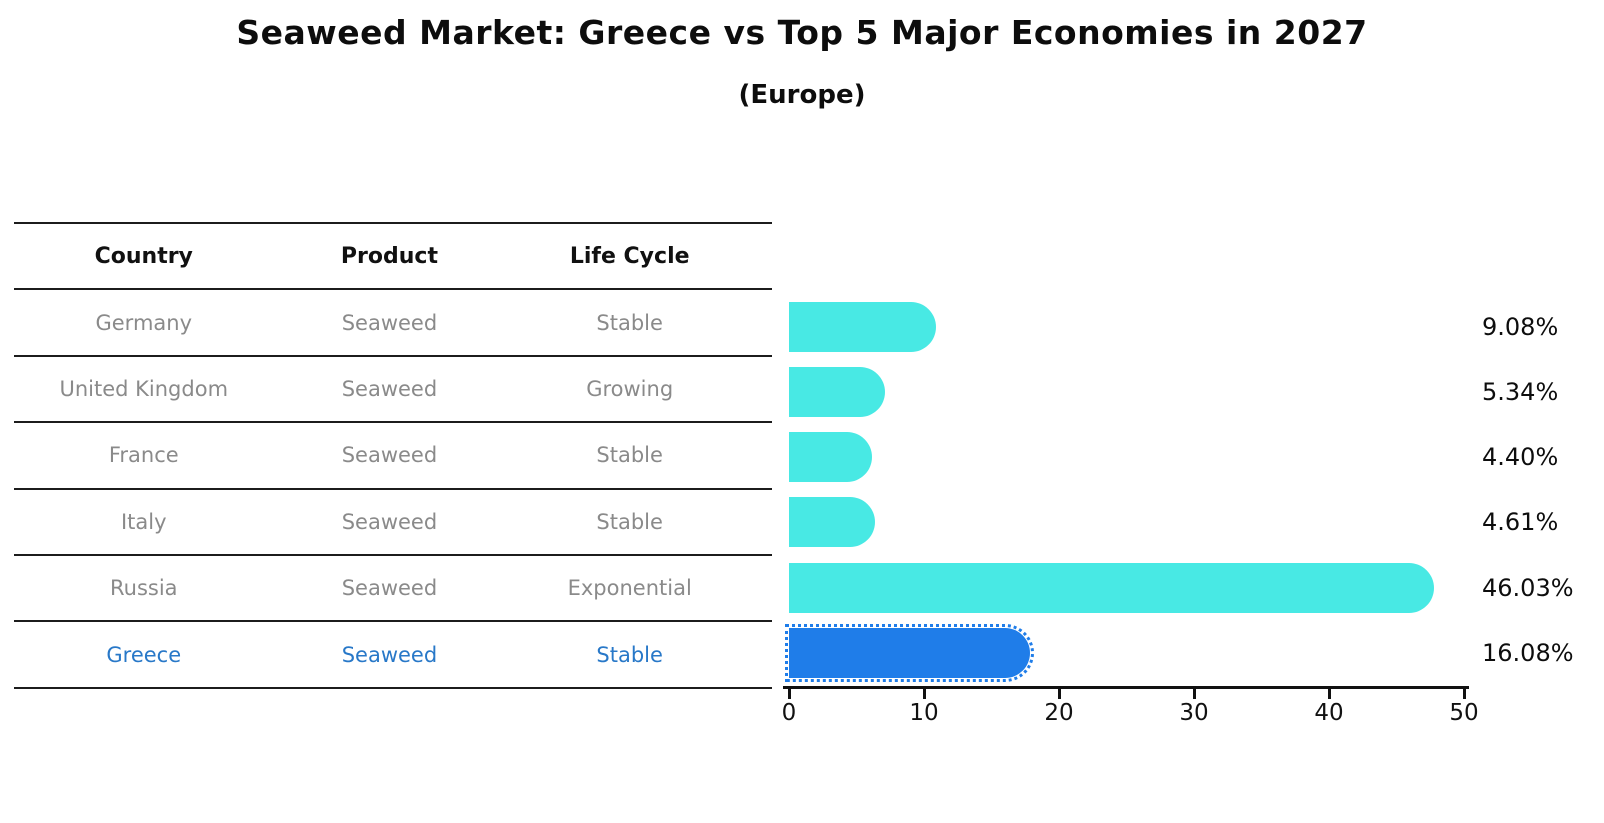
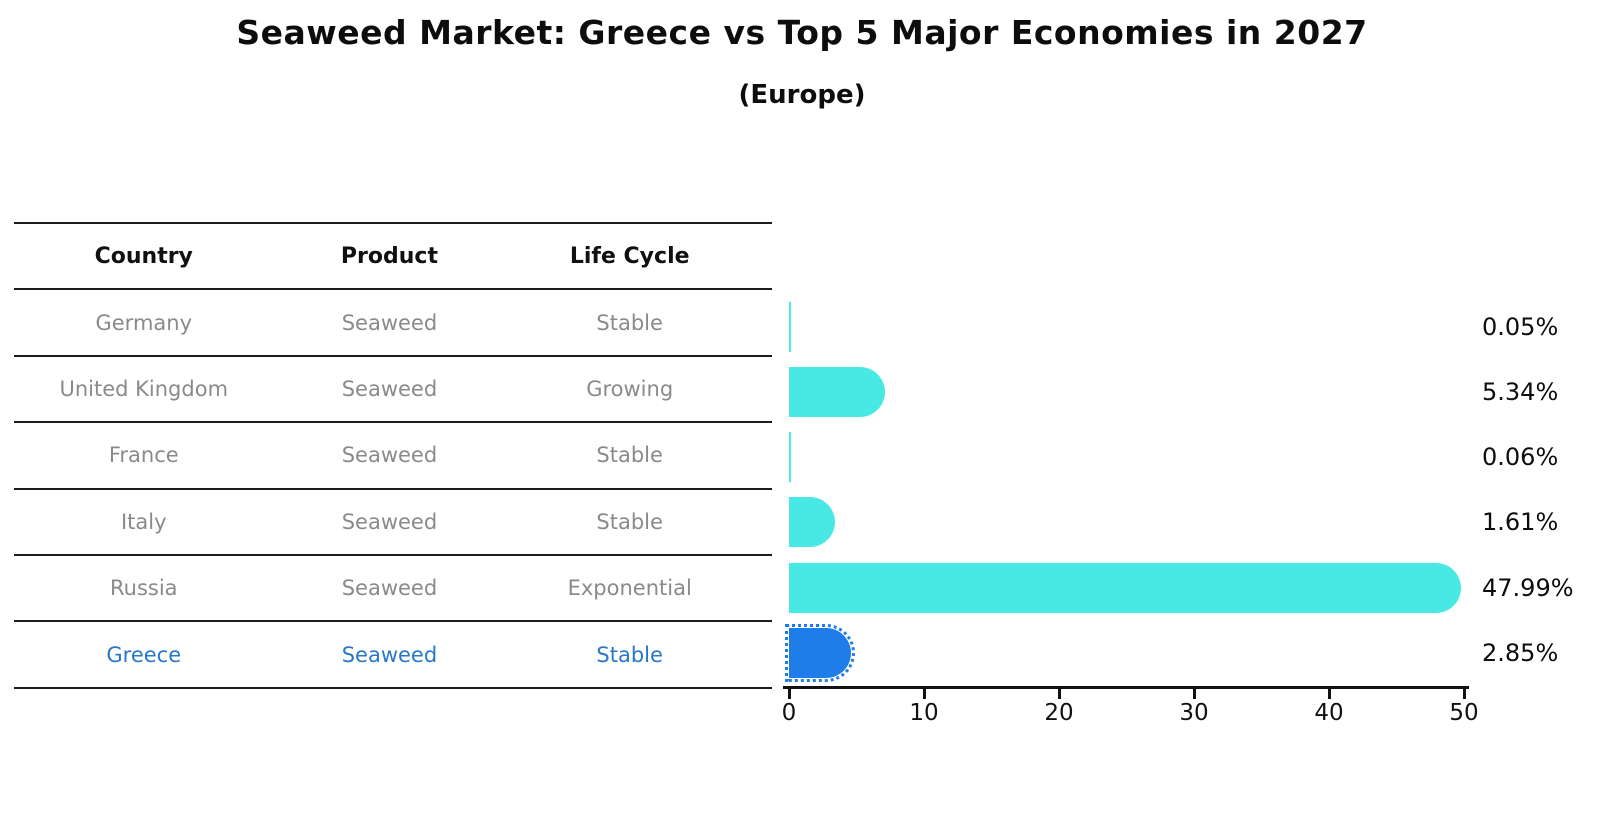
Germany: 9.08% -> 0.05%
France: 4.40% -> 0.06%
Italy: 4.61% -> 1.61%
Russia: 46.03% -> 47.99%
Greece: 16.08% -> 2.85%
